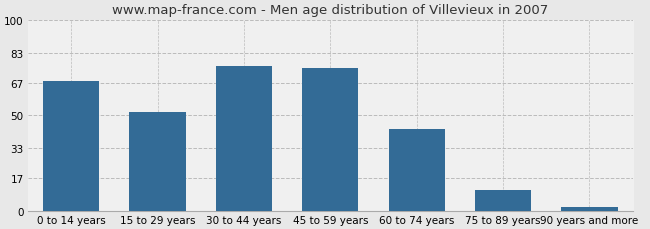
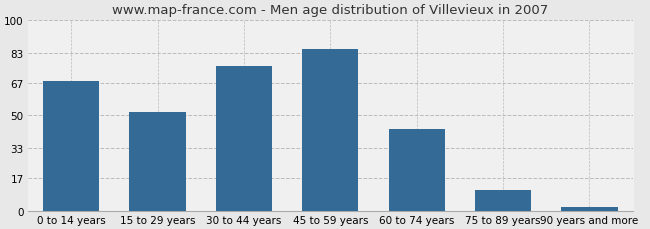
45 to 59 years: 75 -> 85
